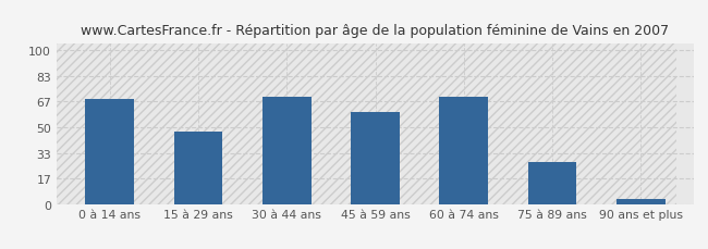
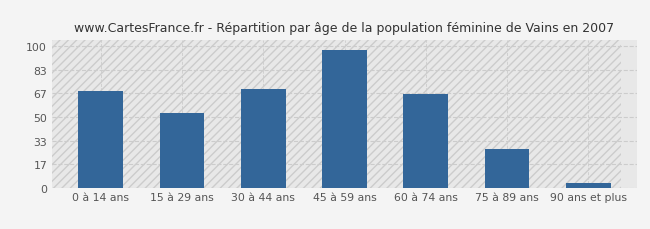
15 à 29 ans: 47 -> 53
45 à 59 ans: 60 -> 97
60 à 74 ans: 70 -> 66
